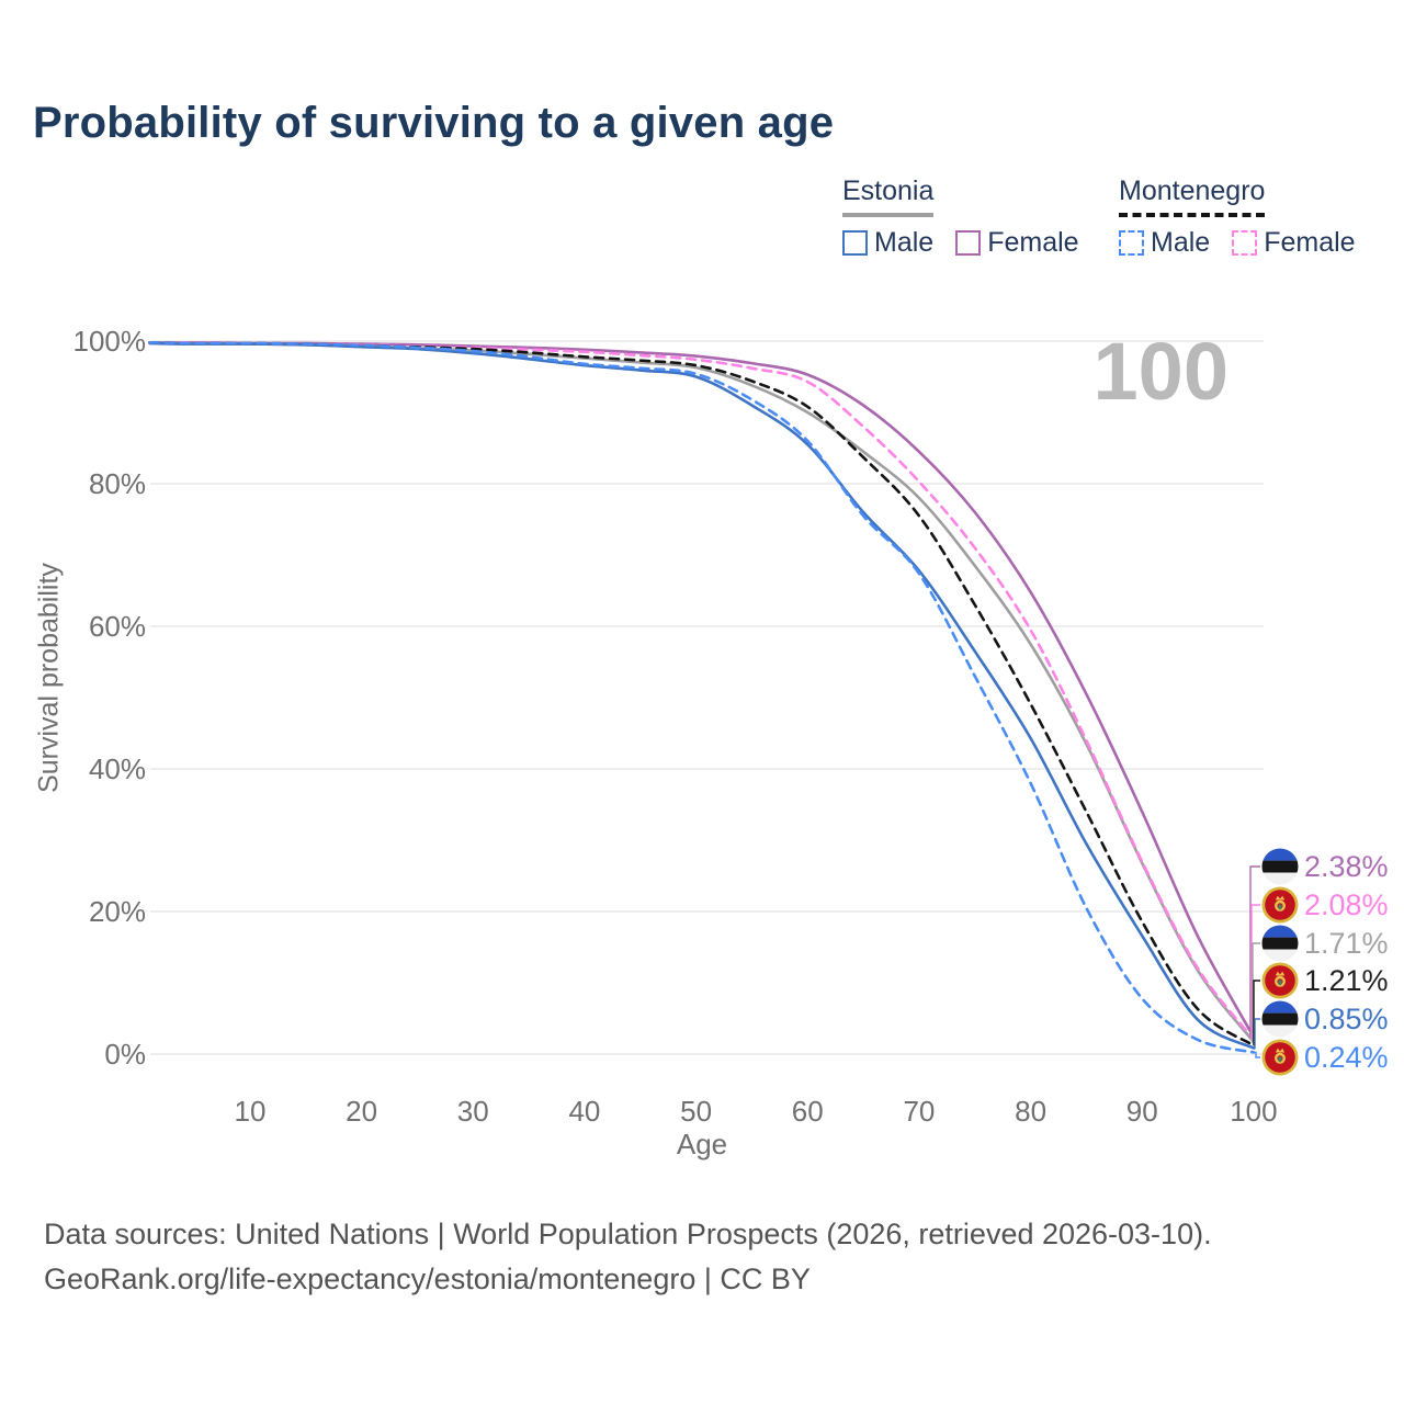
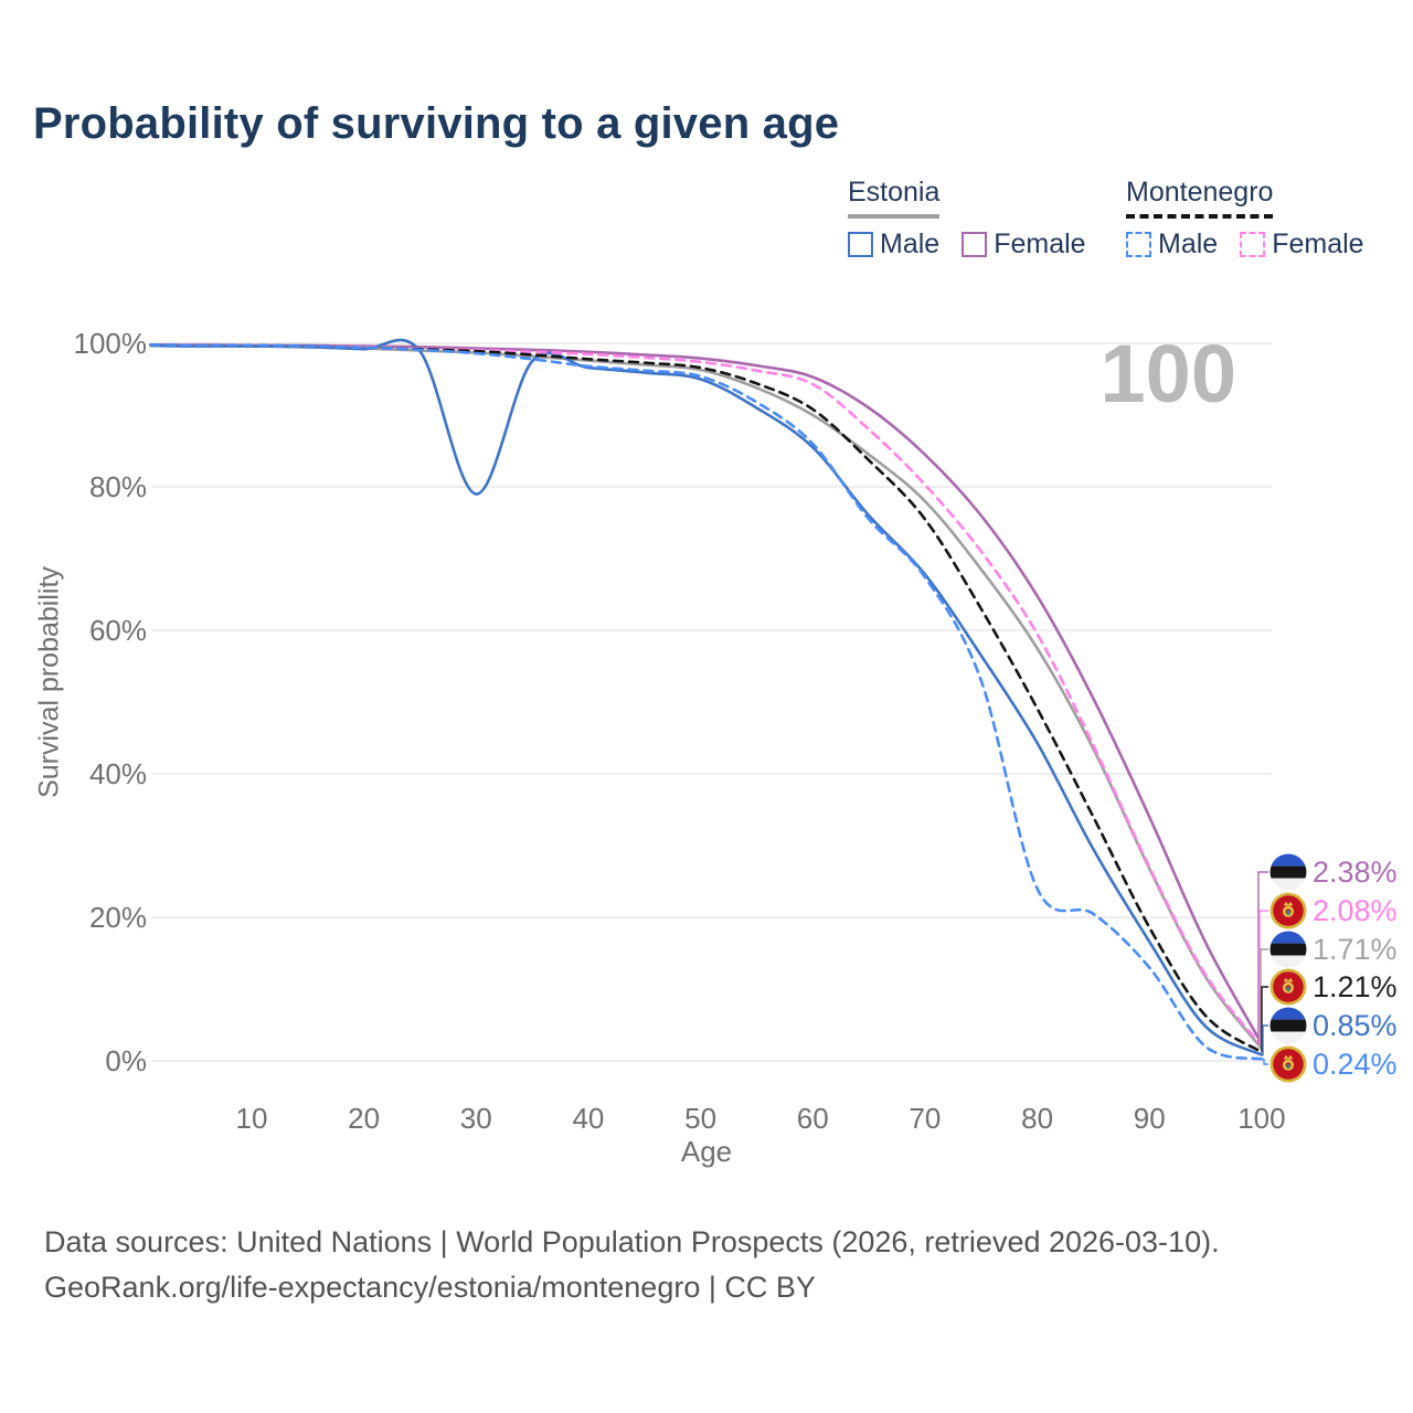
Estonia Male/30: 98% -> 79%
Montenegro Male/80: 38% -> 24%
Montenegro Male/90: 8% -> 13%
